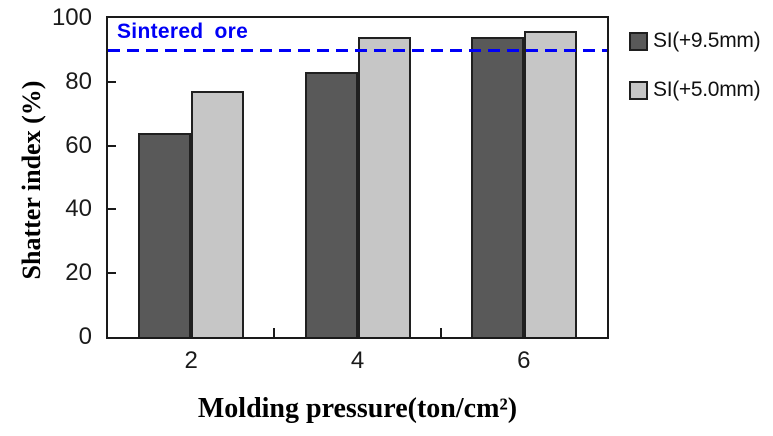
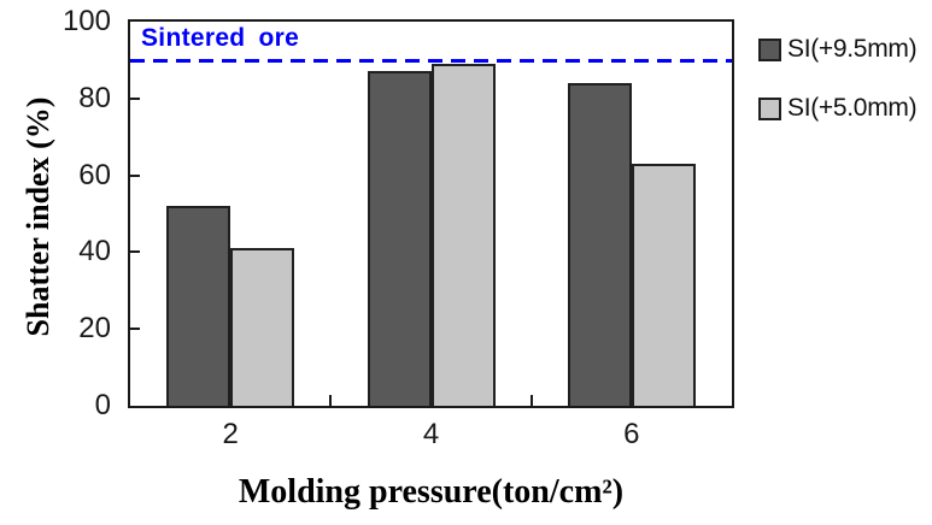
SI(+9.5mm)/2: 64 -> 52
SI(+5.0mm)/2: 77 -> 41
SI(+9.5mm)/4: 83 -> 87
SI(+5.0mm)/4: 94 -> 89
SI(+9.5mm)/6: 94 -> 84
SI(+5.0mm)/6: 96 -> 63
